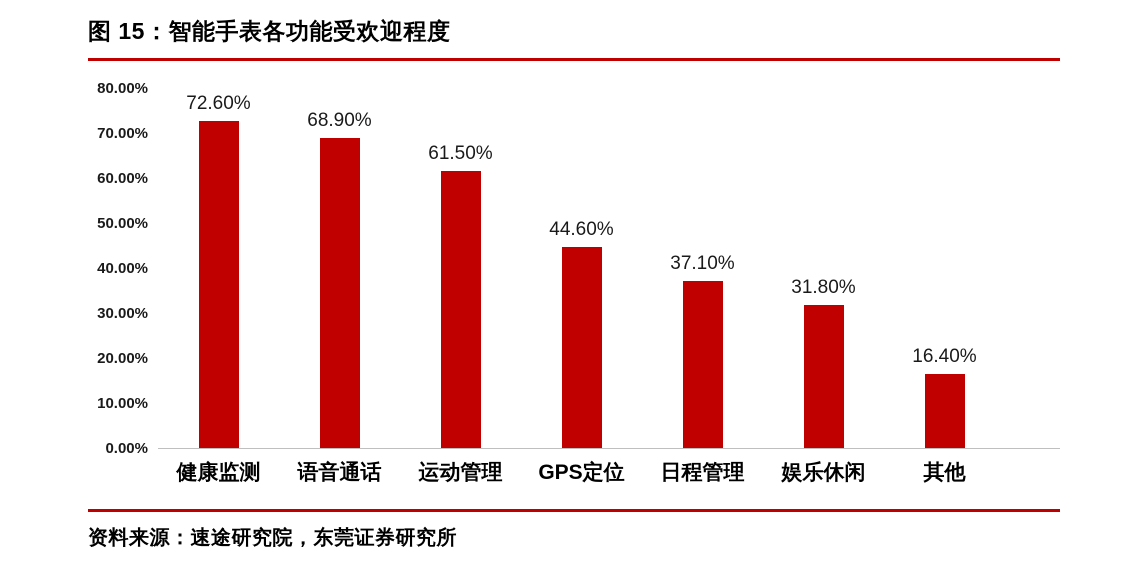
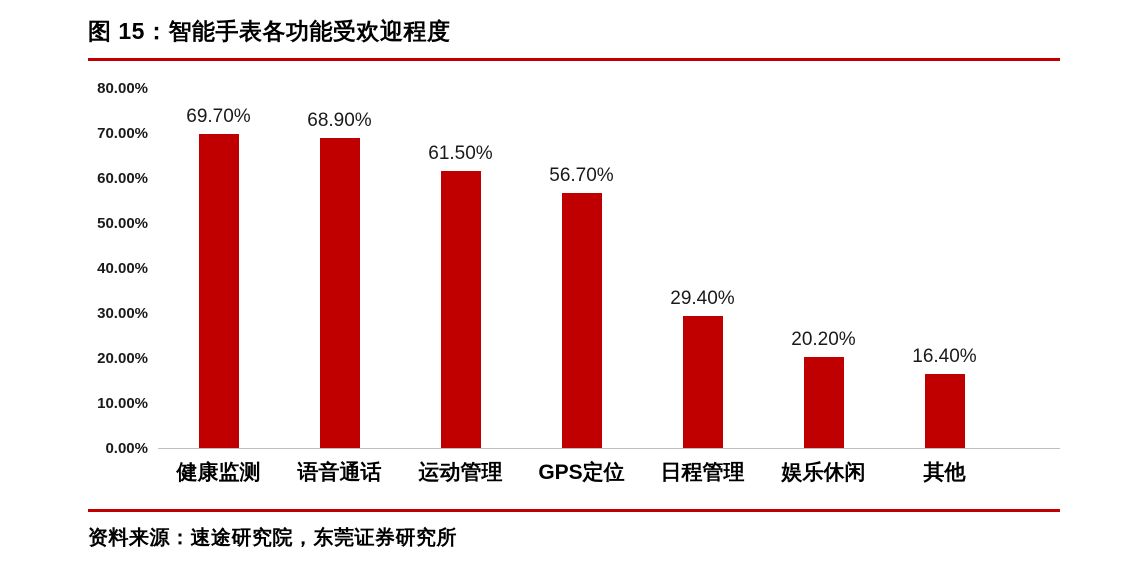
健康监测: 72.60% -> 69.70%
GPS定位: 44.60% -> 56.70%
日程管理: 37.10% -> 29.40%
娱乐休闲: 31.80% -> 20.20%
